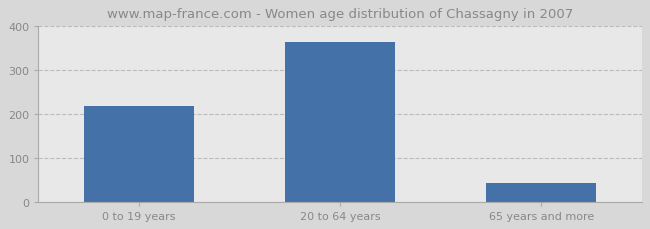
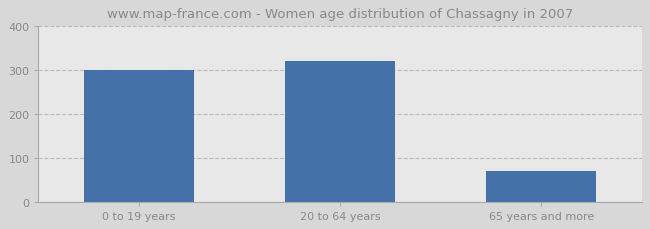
0 to 19 years: 218 -> 300
20 to 64 years: 362 -> 320
65 years and more: 43 -> 70
